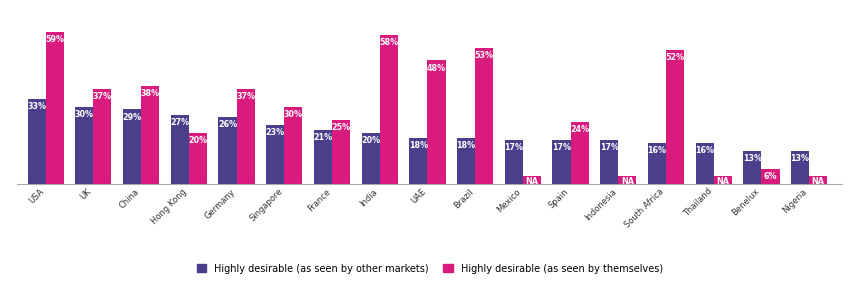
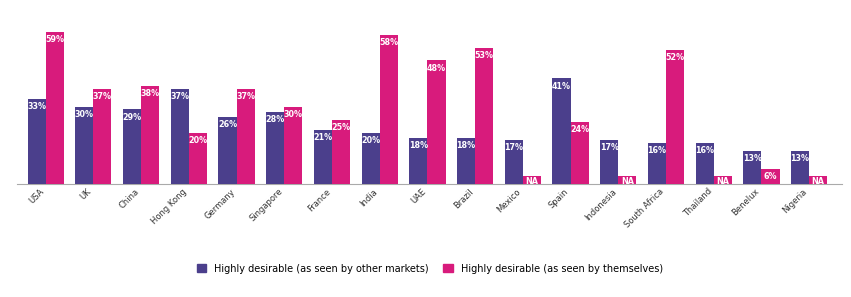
Highly desirable (as seen by other markets)/Hong Kong: 27% -> 37%
Highly desirable (as seen by other markets)/Singapore: 23% -> 28%
Highly desirable (as seen by other markets)/Spain: 17% -> 41%
